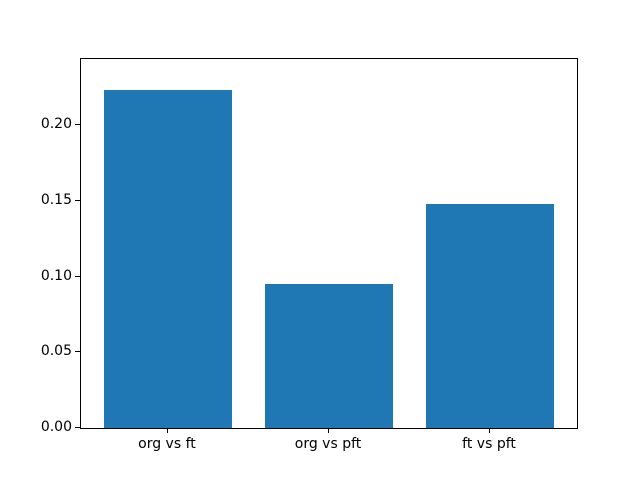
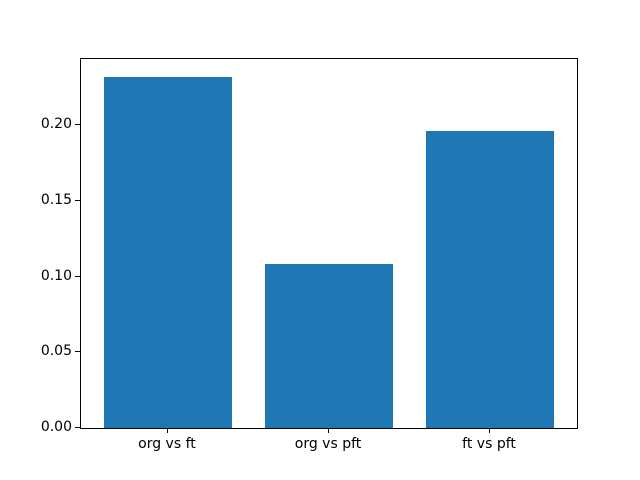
org vs ft: 0.223 -> 0.232
org vs pft: 0.095 -> 0.108
ft vs pft: 0.148 -> 0.196
